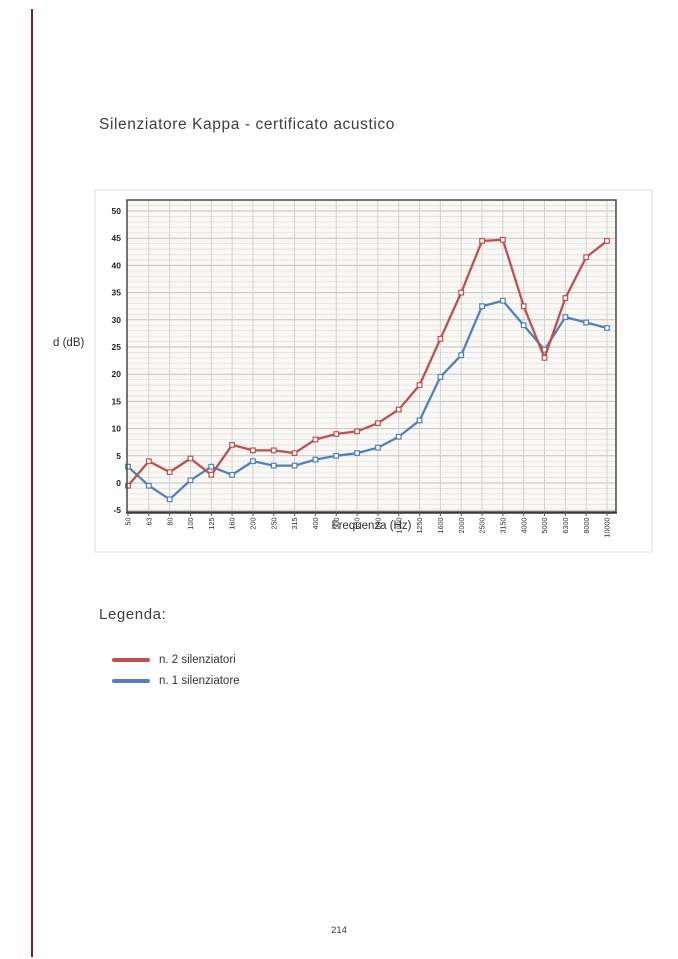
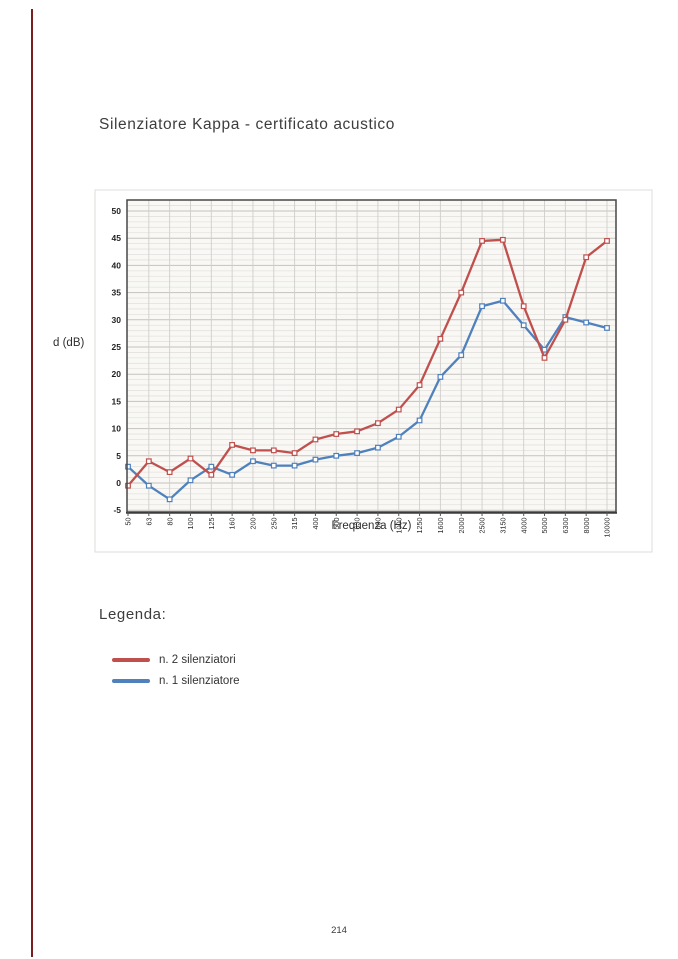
n. 2 silenziatori/6300: 34 -> 30
